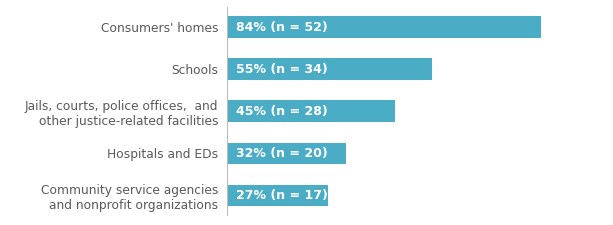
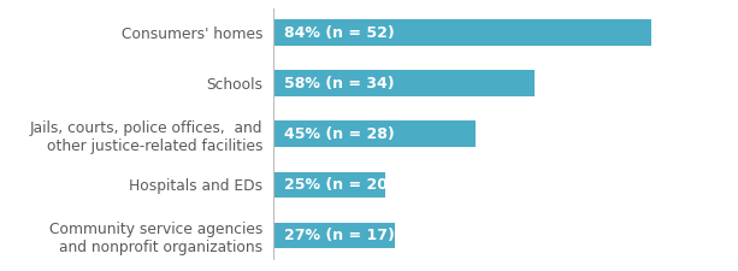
Schools: 55% -> 58%
Hospitals and EDs: 32% -> 25%
